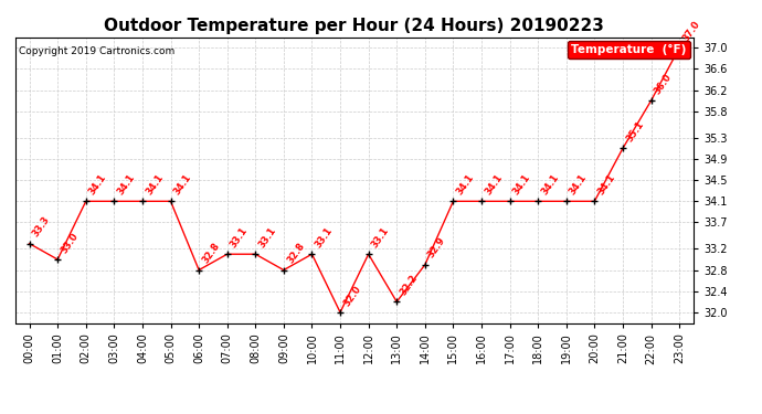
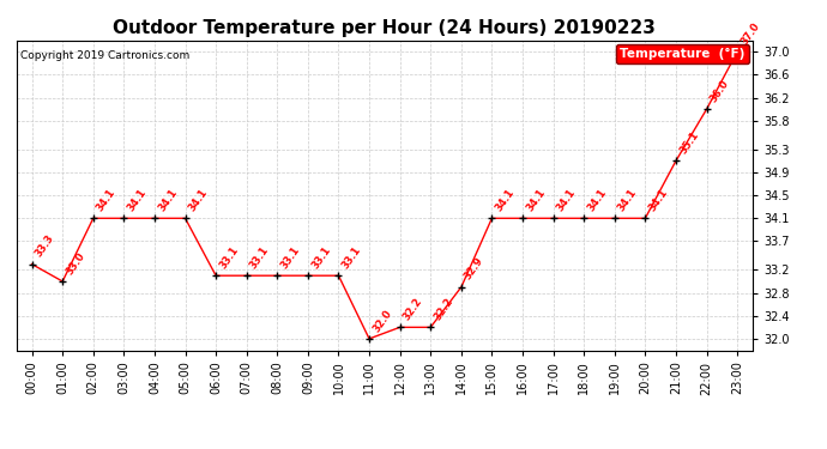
06:00: 32.8 -> 33.1
09:00: 32.8 -> 33.1
12:00: 33.1 -> 32.2
